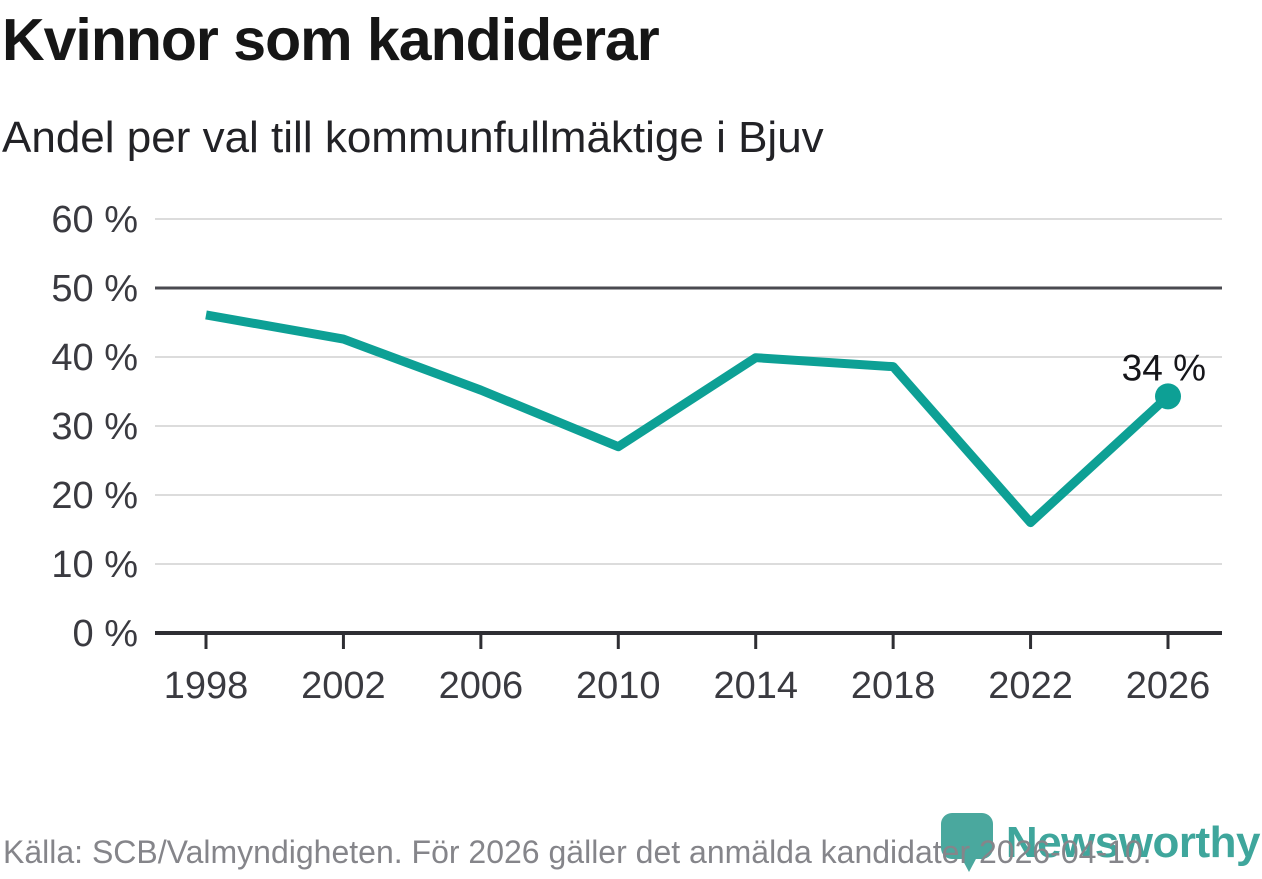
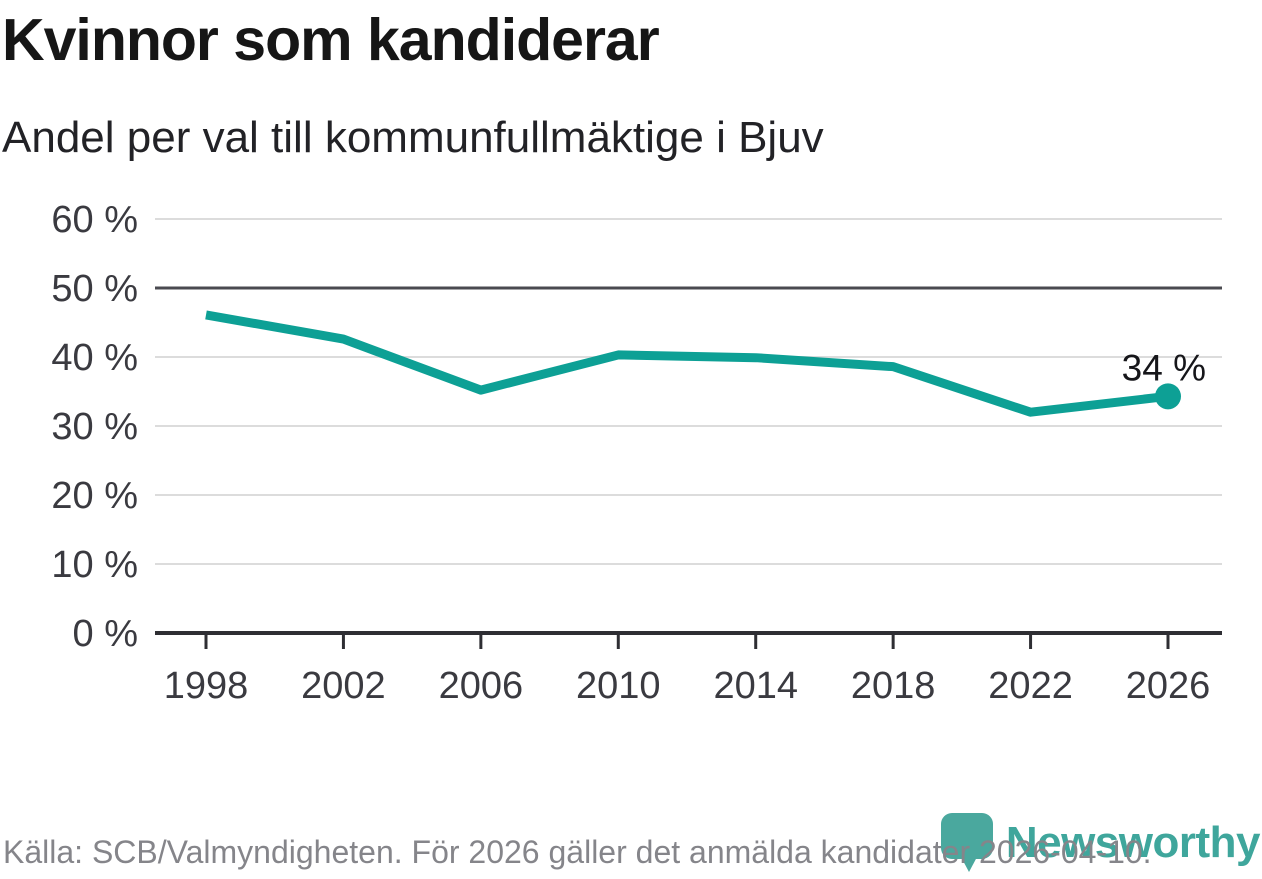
2010: 27% -> 40%
2022: 16% -> 32%
